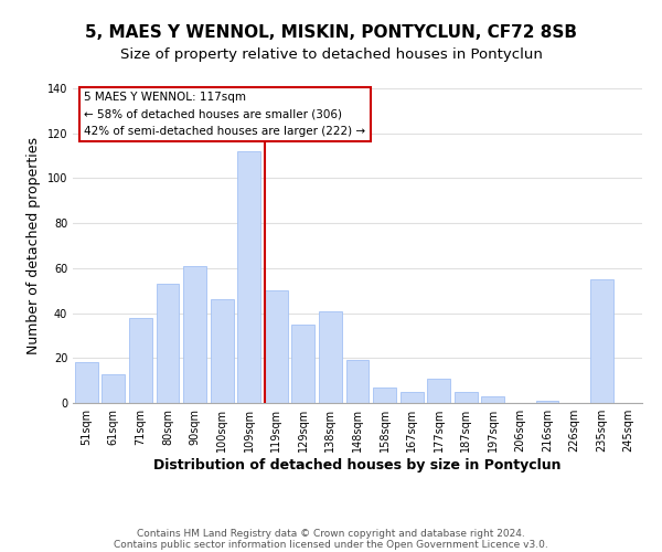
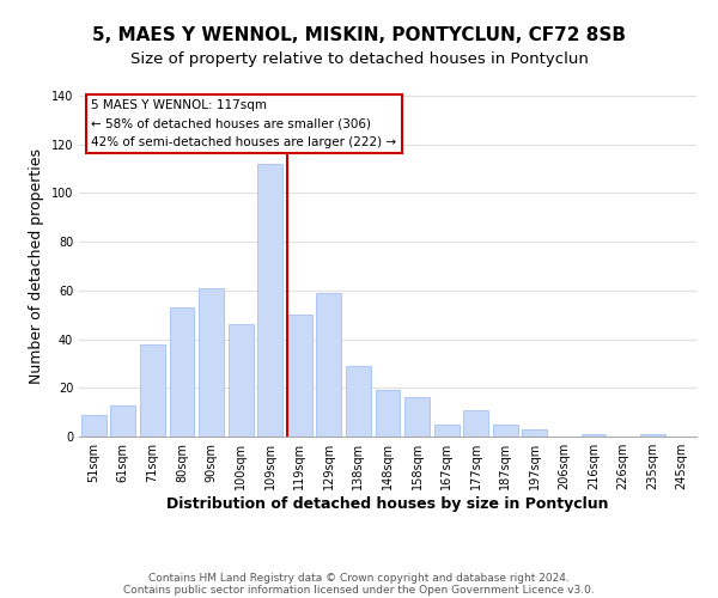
51sqm: 18 -> 9
129sqm: 35 -> 59
138sqm: 41 -> 29
158sqm: 7 -> 16
235sqm: 55 -> 1
